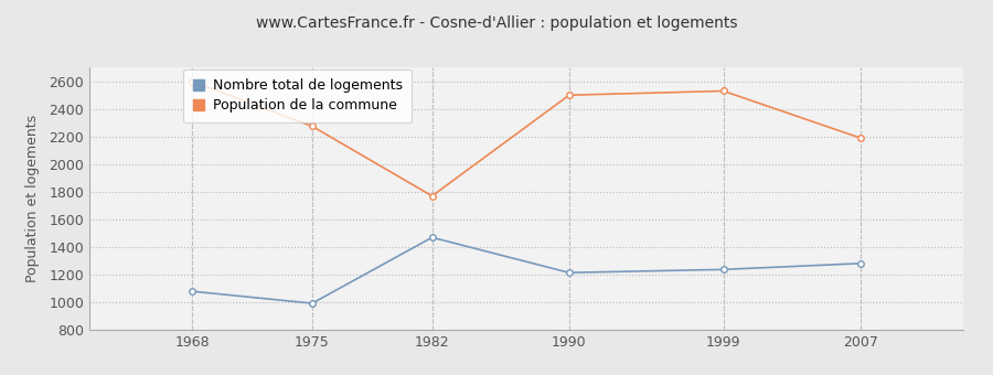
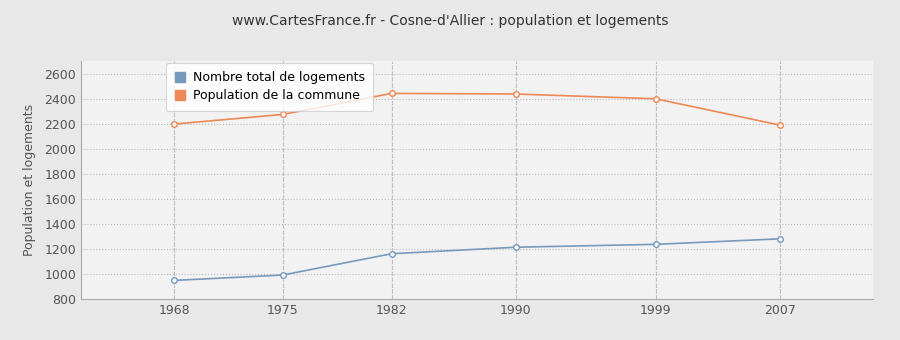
Nombre total de logements/1968: 1080 -> 950
Population de la commune/1968: 2600 -> 2200
Nombre total de logements/1982: 1470 -> 1160
Population de la commune/1982: 1770 -> 2440
Population de la commune/1990: 2500 -> 2440
Population de la commune/1999: 2530 -> 2400
